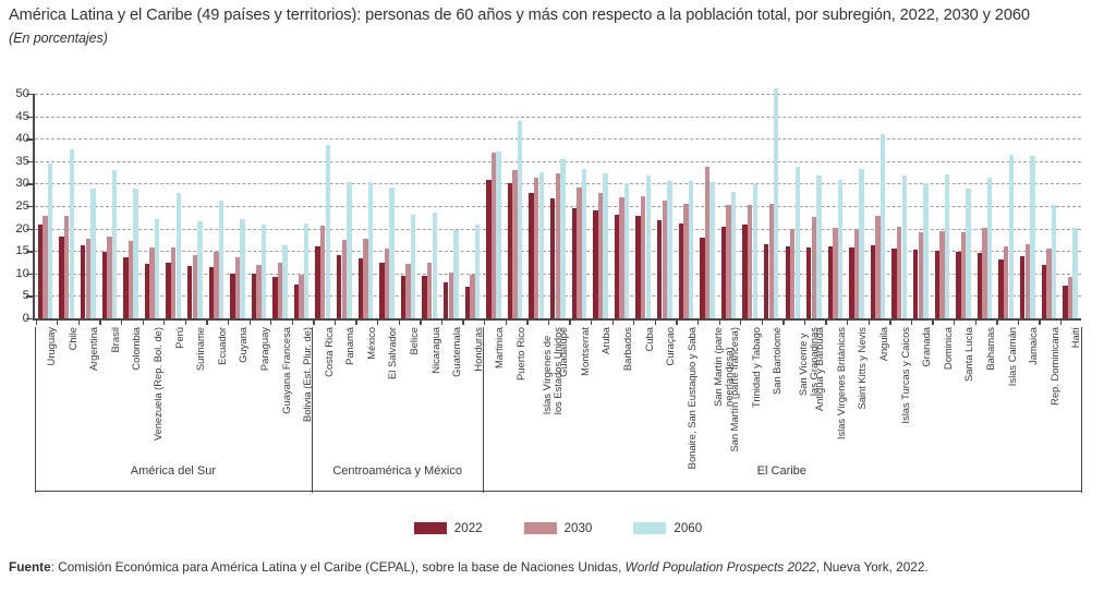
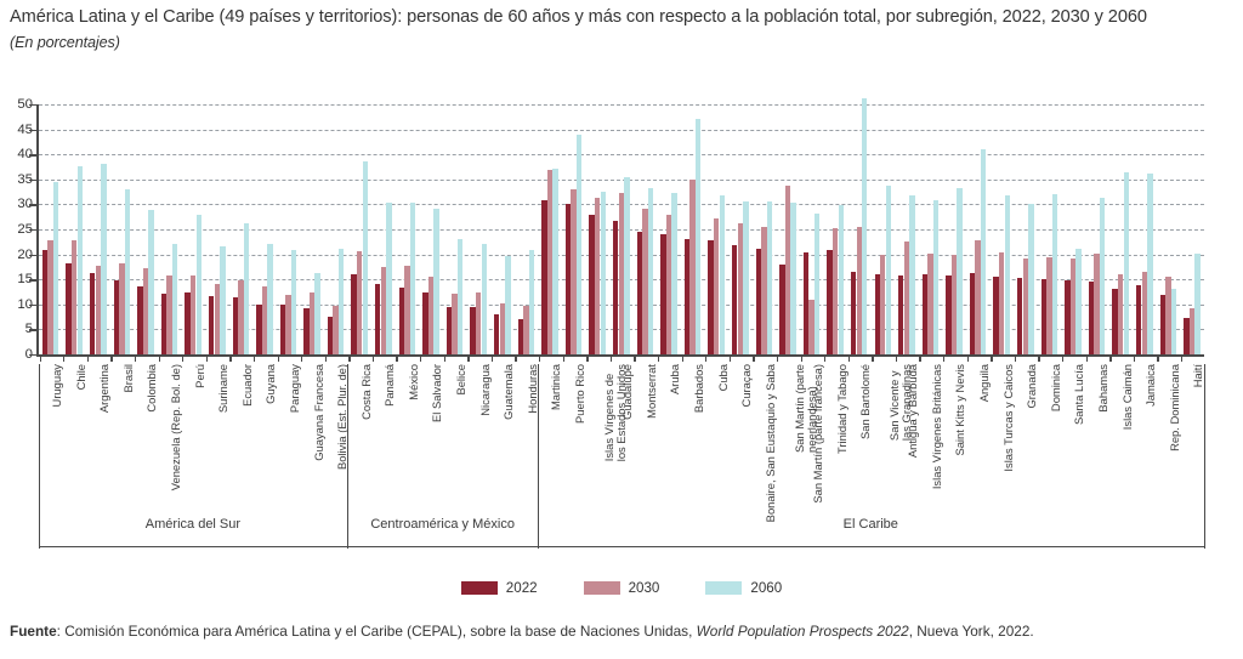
2060/Argentina: 29 -> 38
2060/Nicaragua: 24 -> 22
2030/Barbados: 27 -> 35
2060/Barbados: 30 -> 47
2030/San Martín (parte francesa): 25 -> 11
2060/Santa Lucía: 29 -> 21
2060/Rep. Dominicana: 25 -> 13
